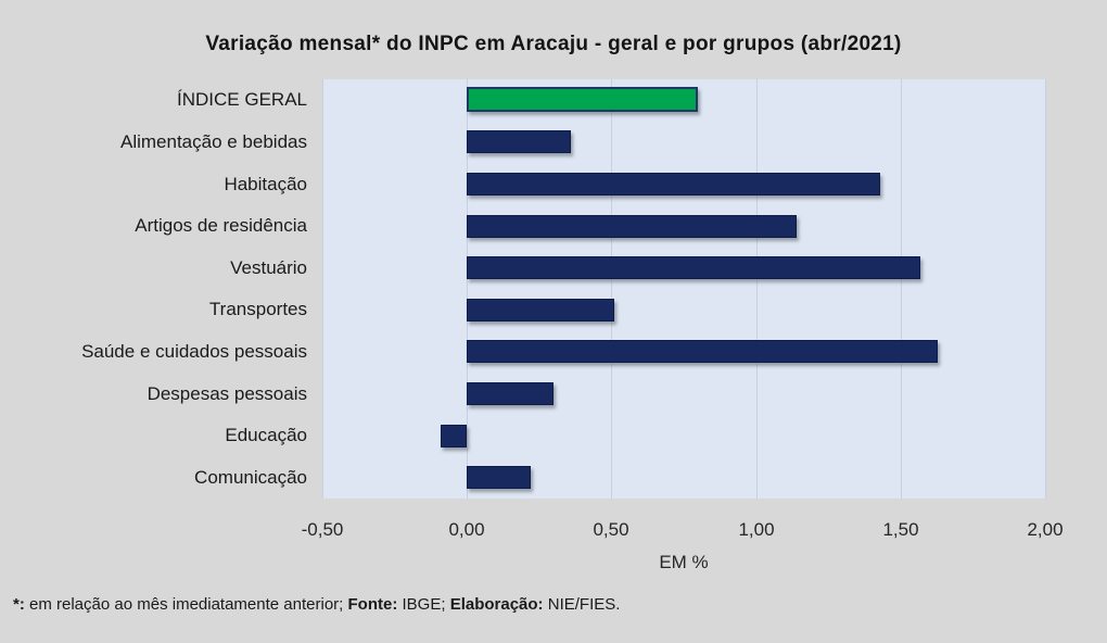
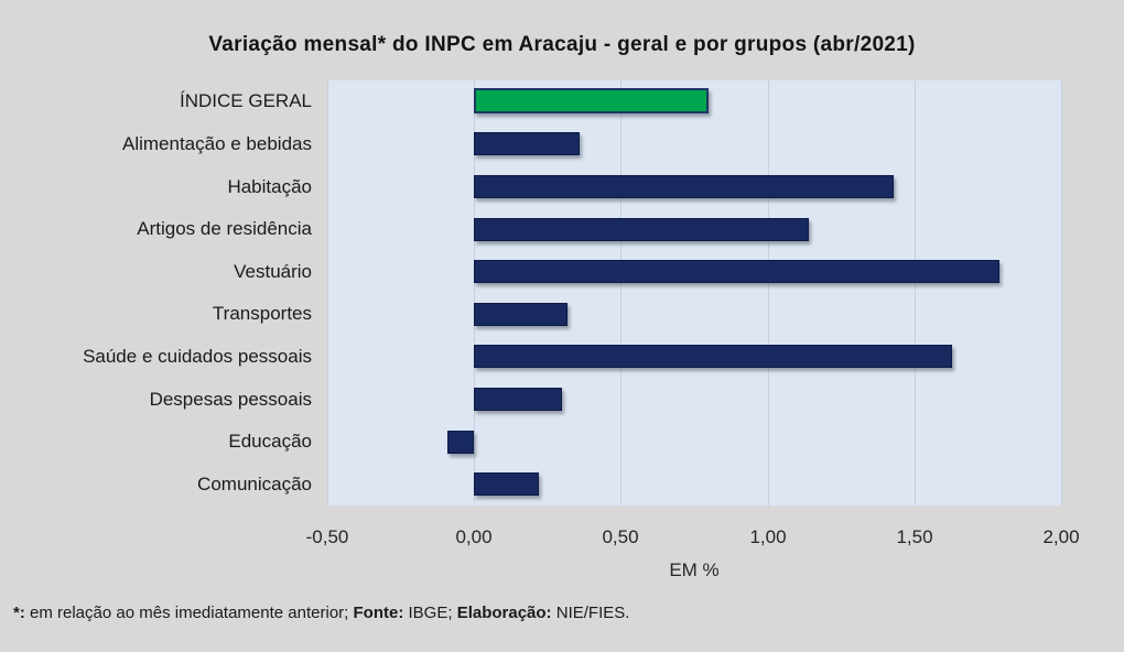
Vestuário: 1,57 -> 1,79
Transportes: 0,51 -> 0,32
